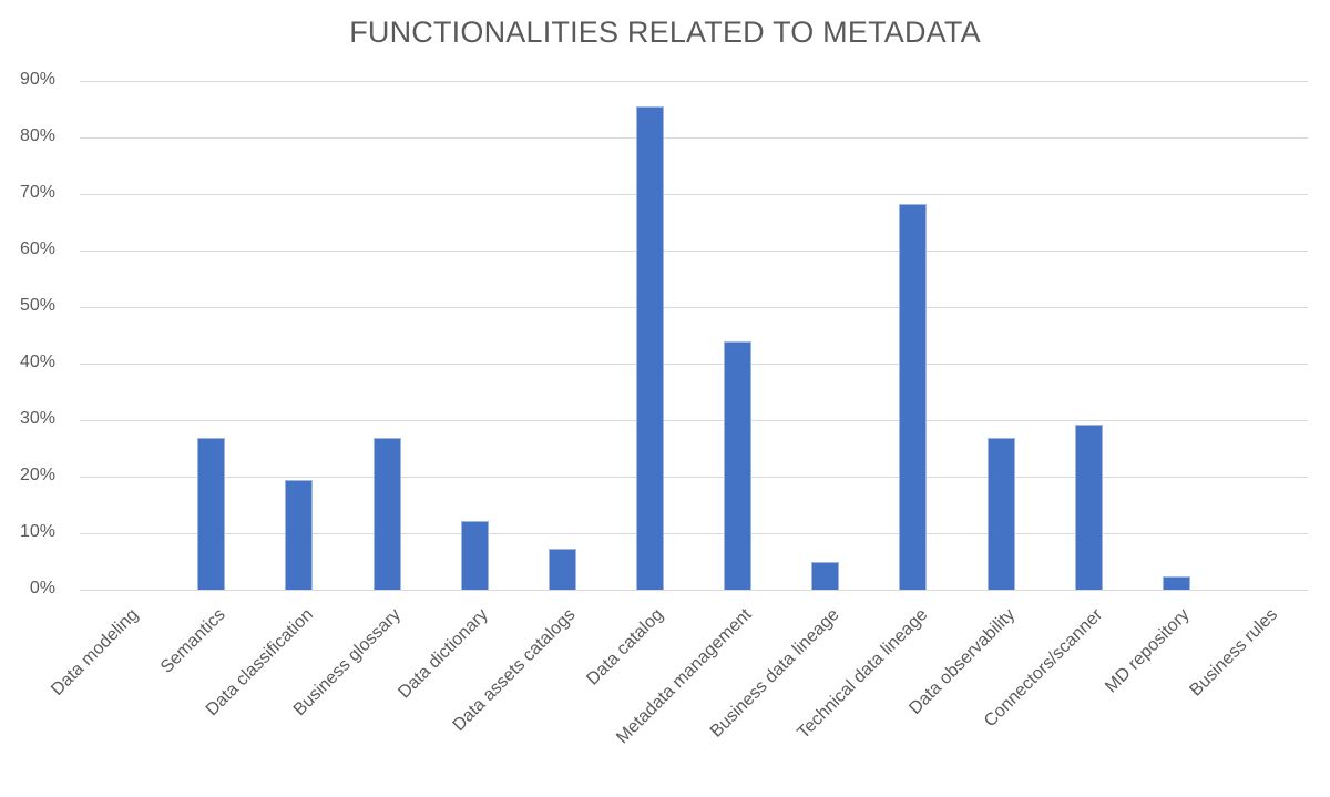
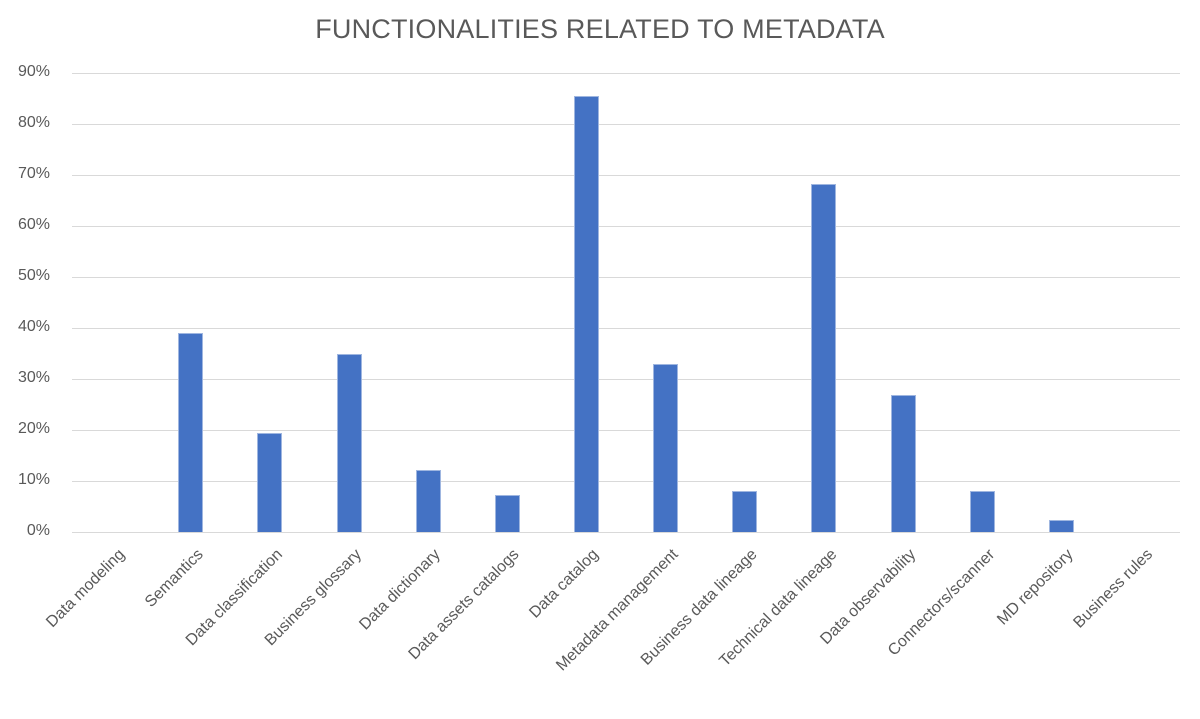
Semantics: 27% -> 39%
Business glossary: 27% -> 35%
Metadata management: 44% -> 33%
Business data lineage: 5% -> 8%
Connectors/scanner: 29% -> 8%
